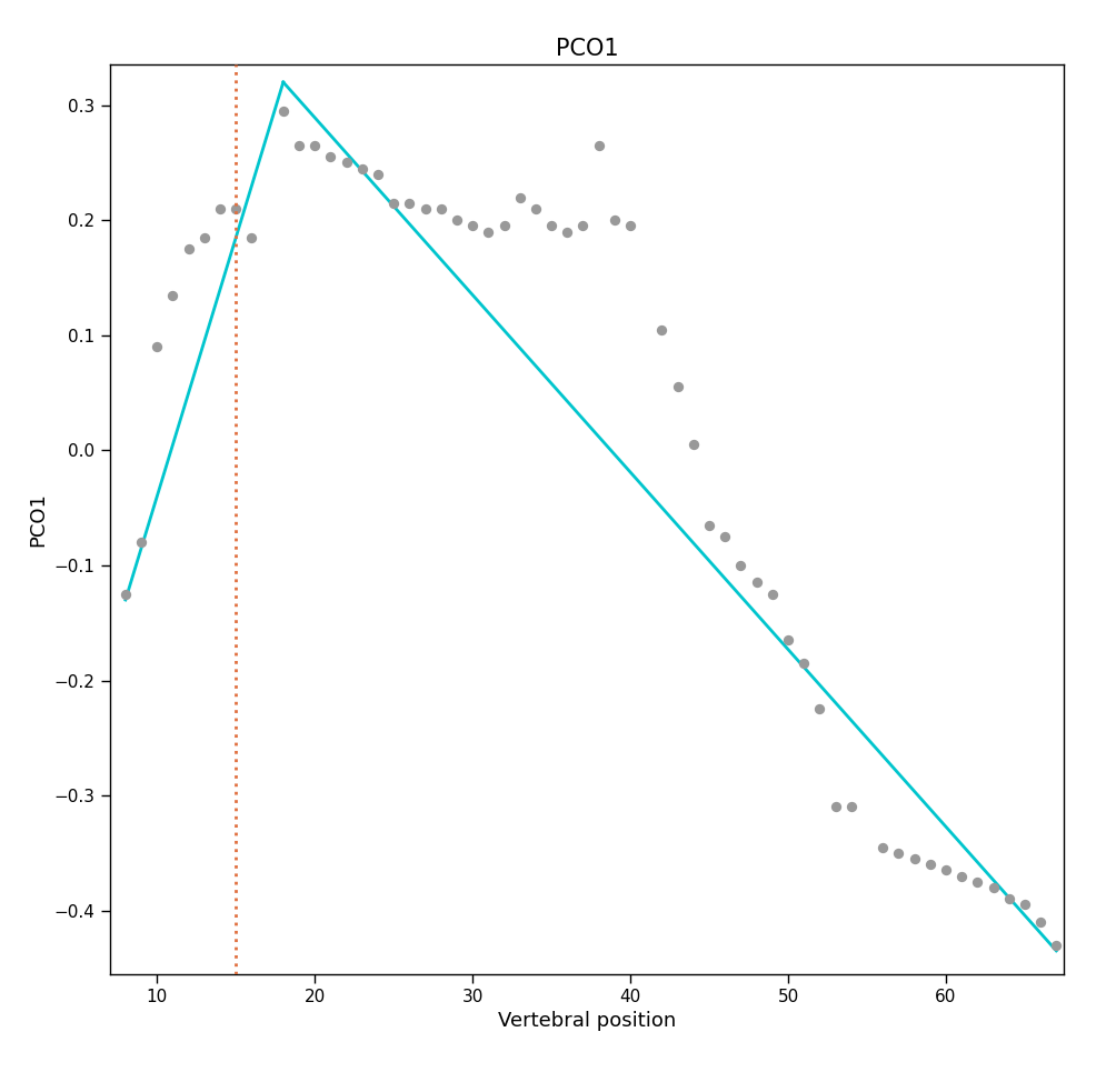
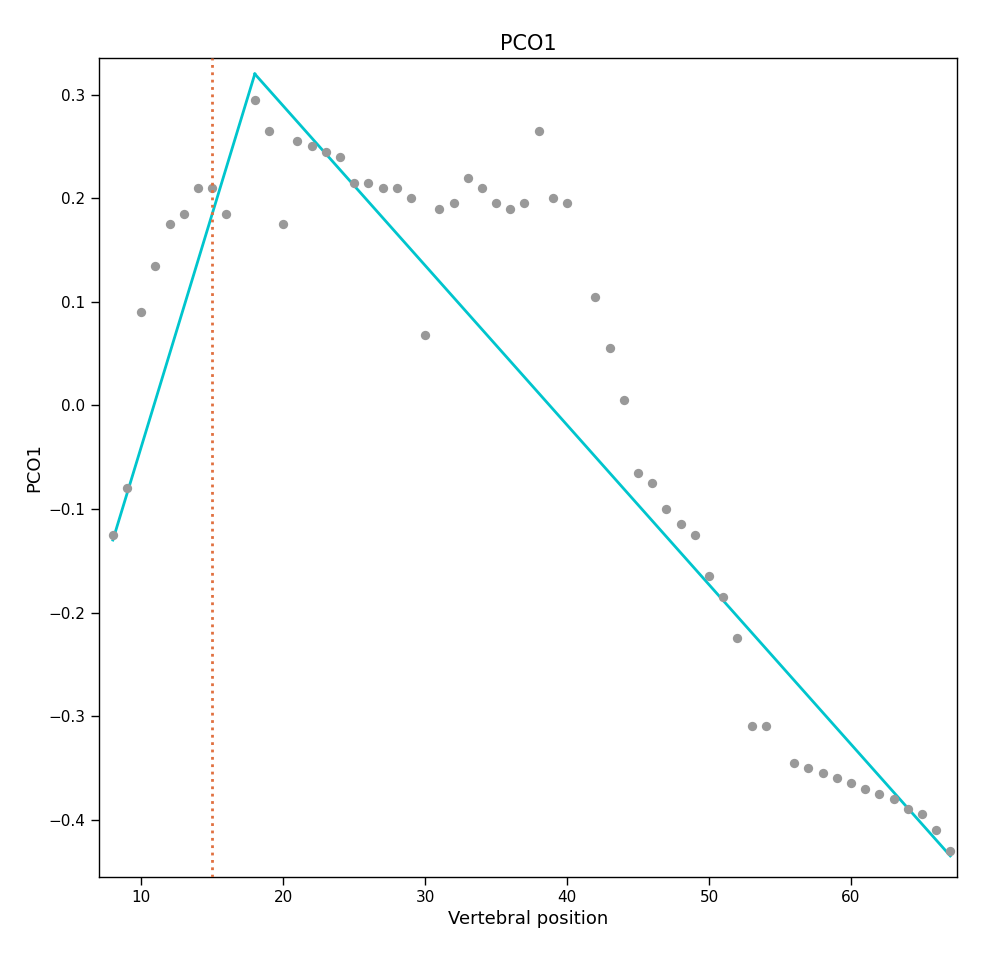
20: 0.265 -> 0.175
30: 0.195 -> 0.068
